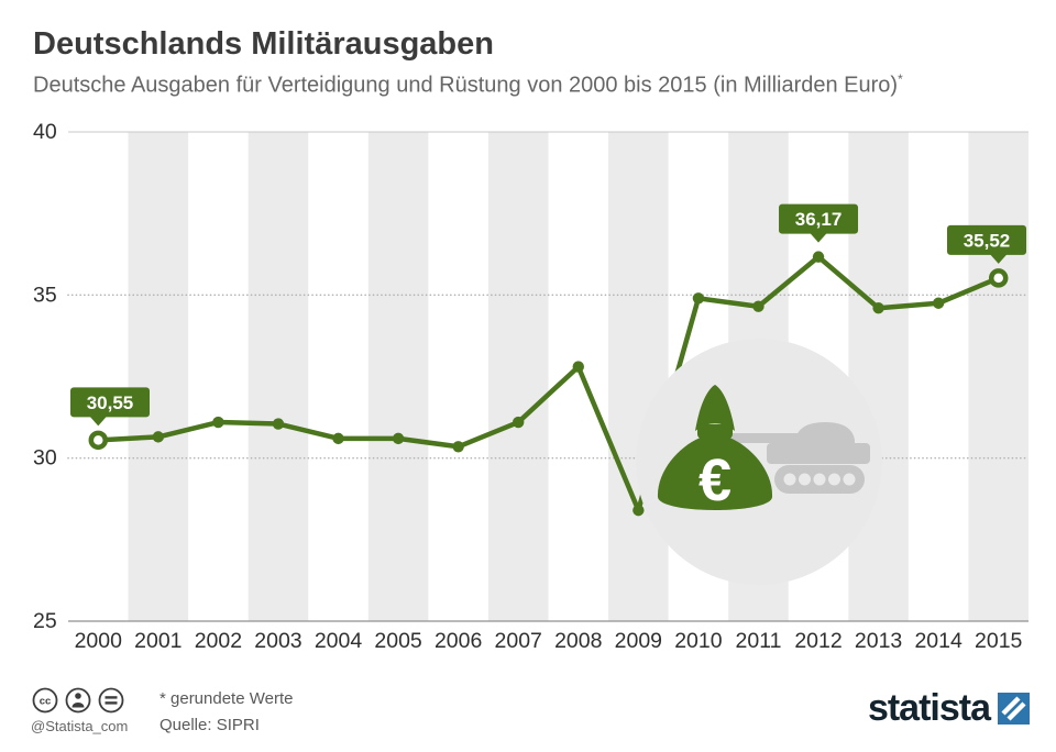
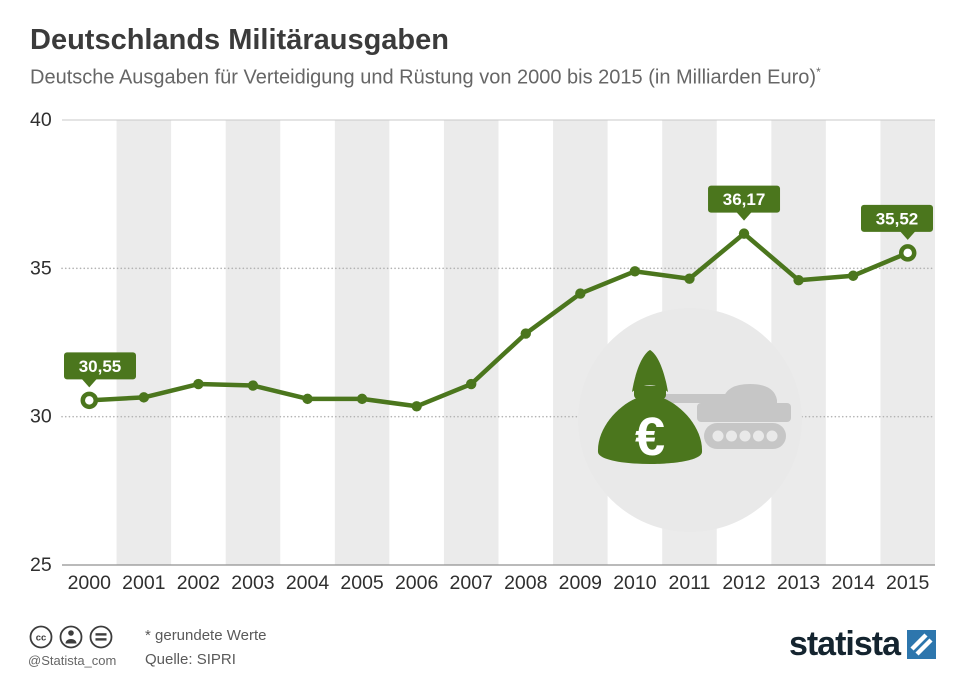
2009: 28.4 -> 34.1
